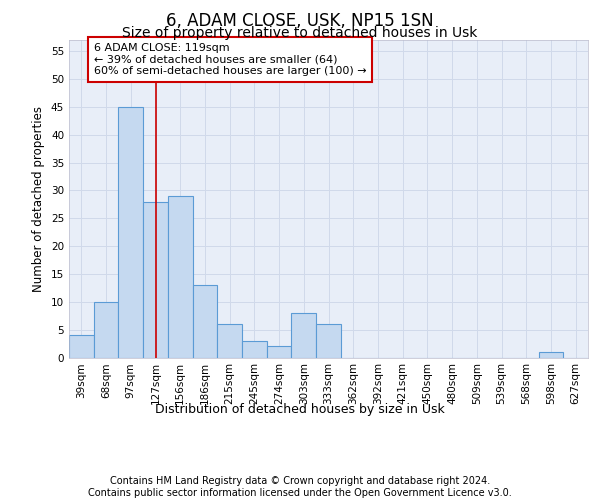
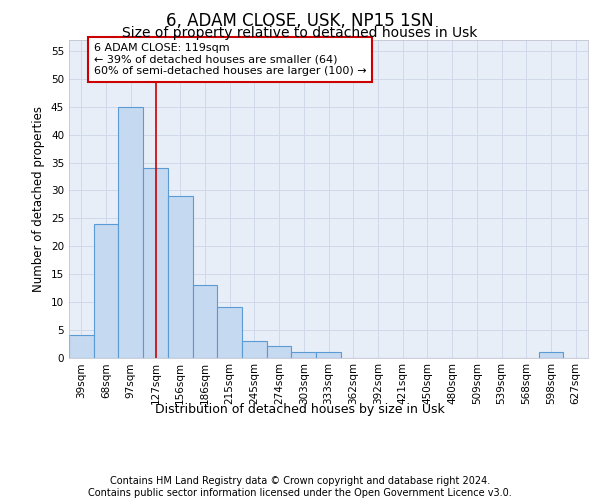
68sqm: 10 -> 24
127sqm: 28 -> 34
215sqm: 6 -> 9
303sqm: 8 -> 1
333sqm: 6 -> 1
